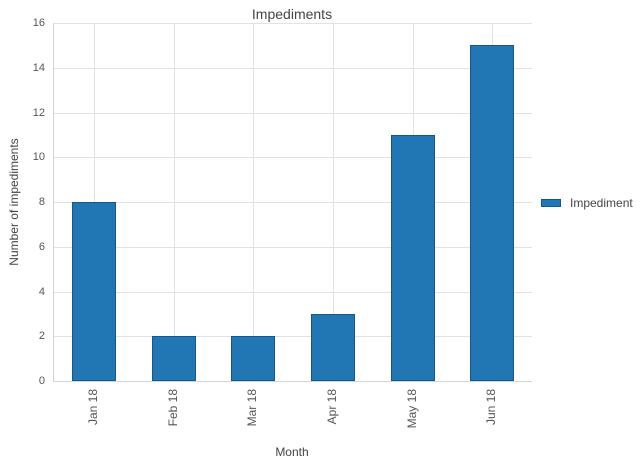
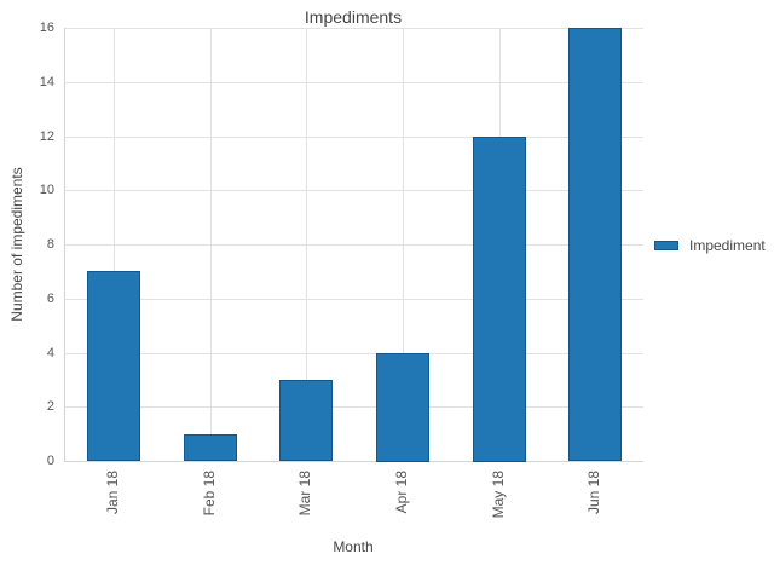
Jan 18: 8 -> 7
Feb 18: 2 -> 1
Mar 18: 2 -> 3
Apr 18: 3 -> 4
May 18: 11 -> 12
Jun 18: 15 -> 16
